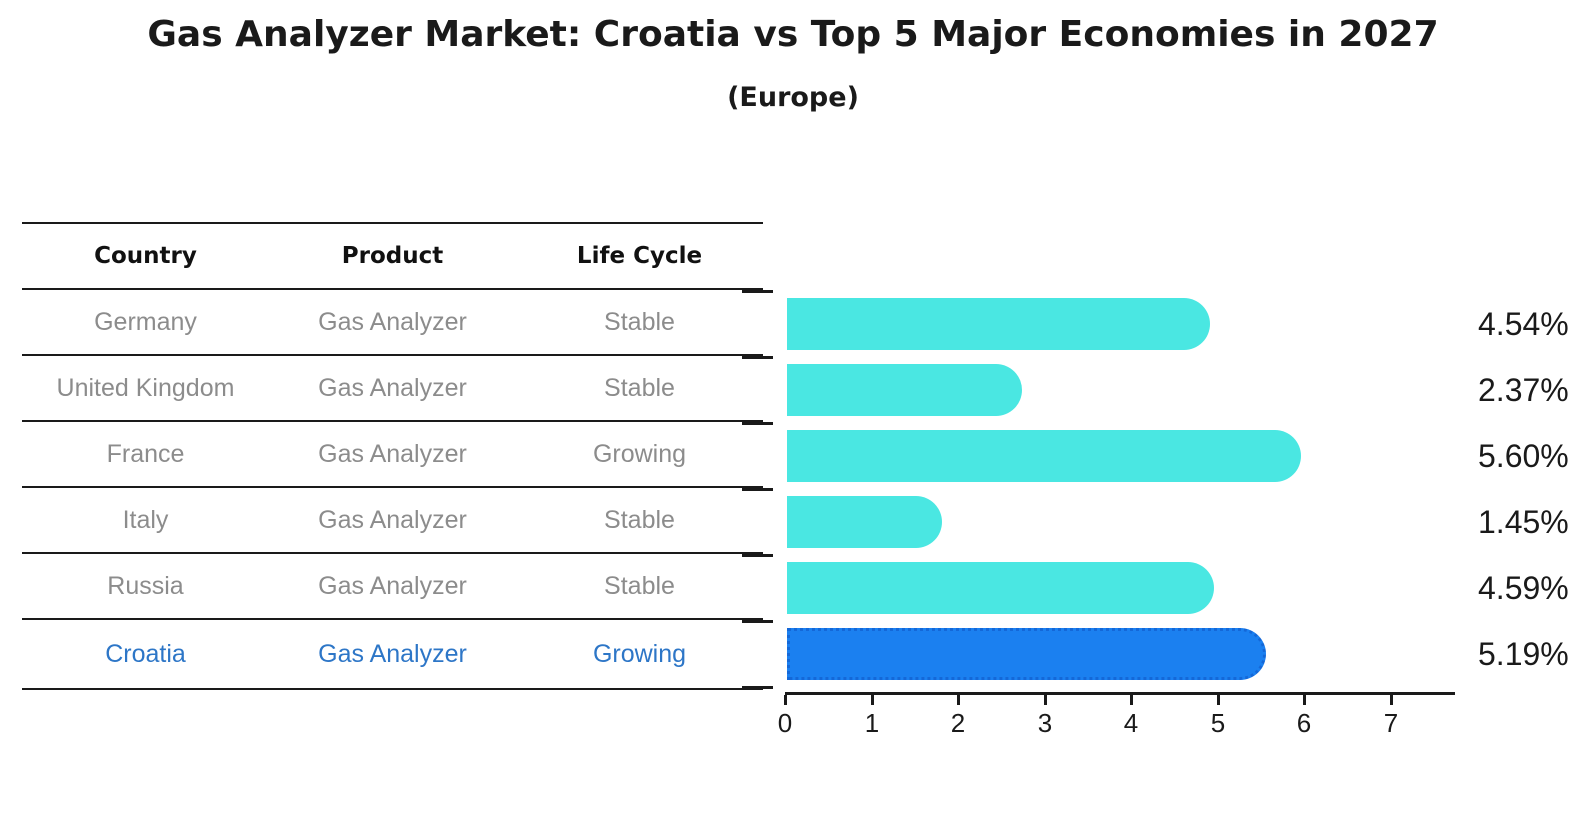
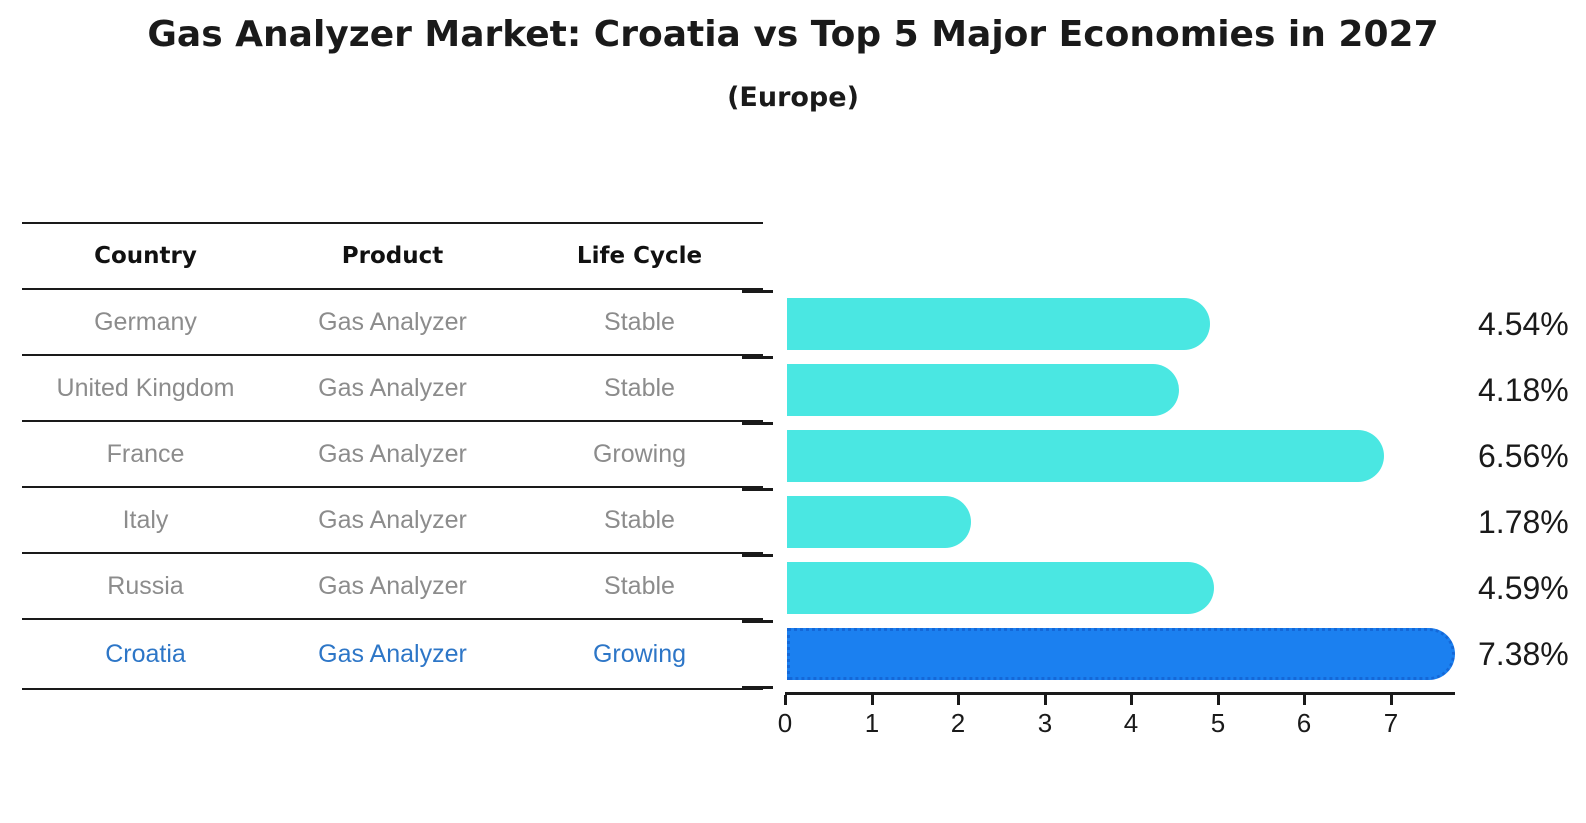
United Kingdom: 2.37% -> 4.18%
France: 5.60% -> 6.56%
Italy: 1.45% -> 1.78%
Croatia: 5.19% -> 7.38%
